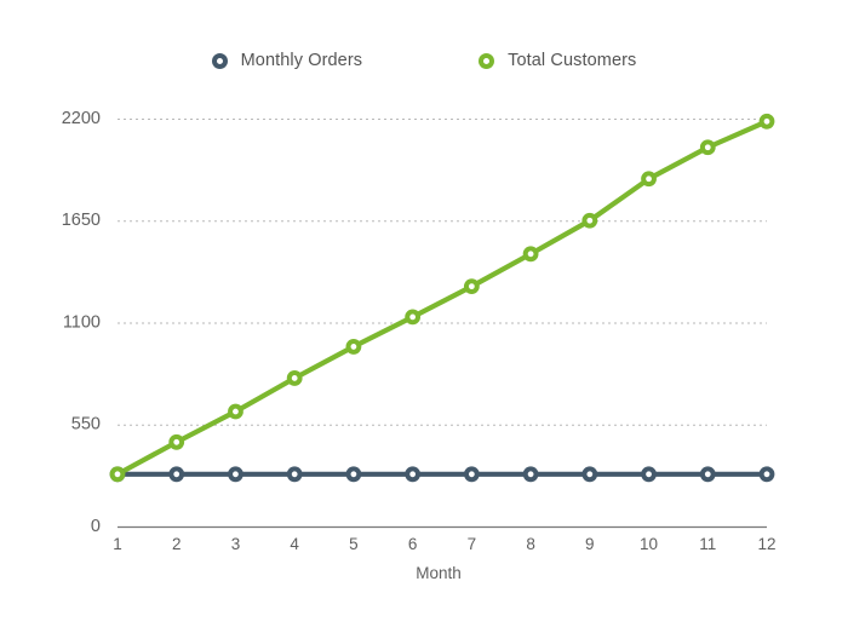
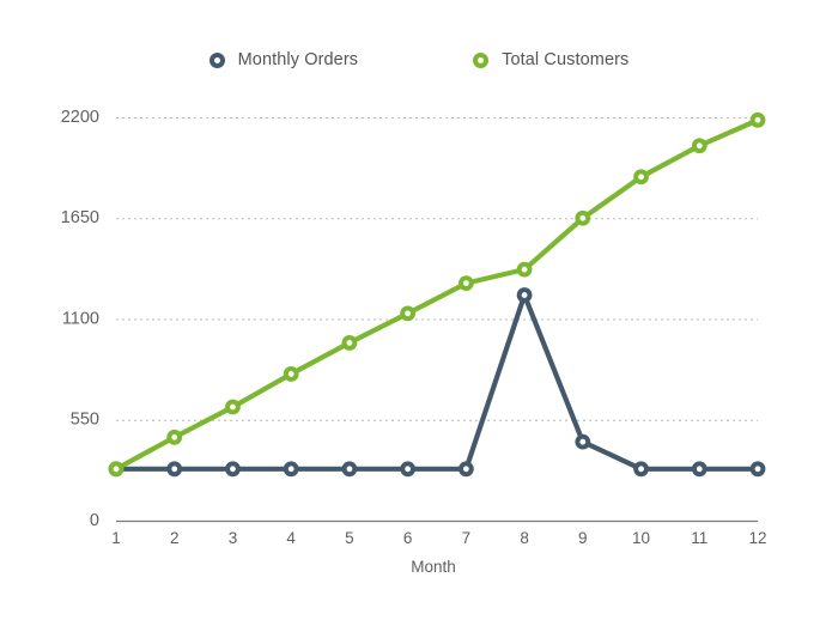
Monthly Orders/8: 280 -> 1230
Total Customers/8: 1470 -> 1370
Monthly Orders/9: 280 -> 430
